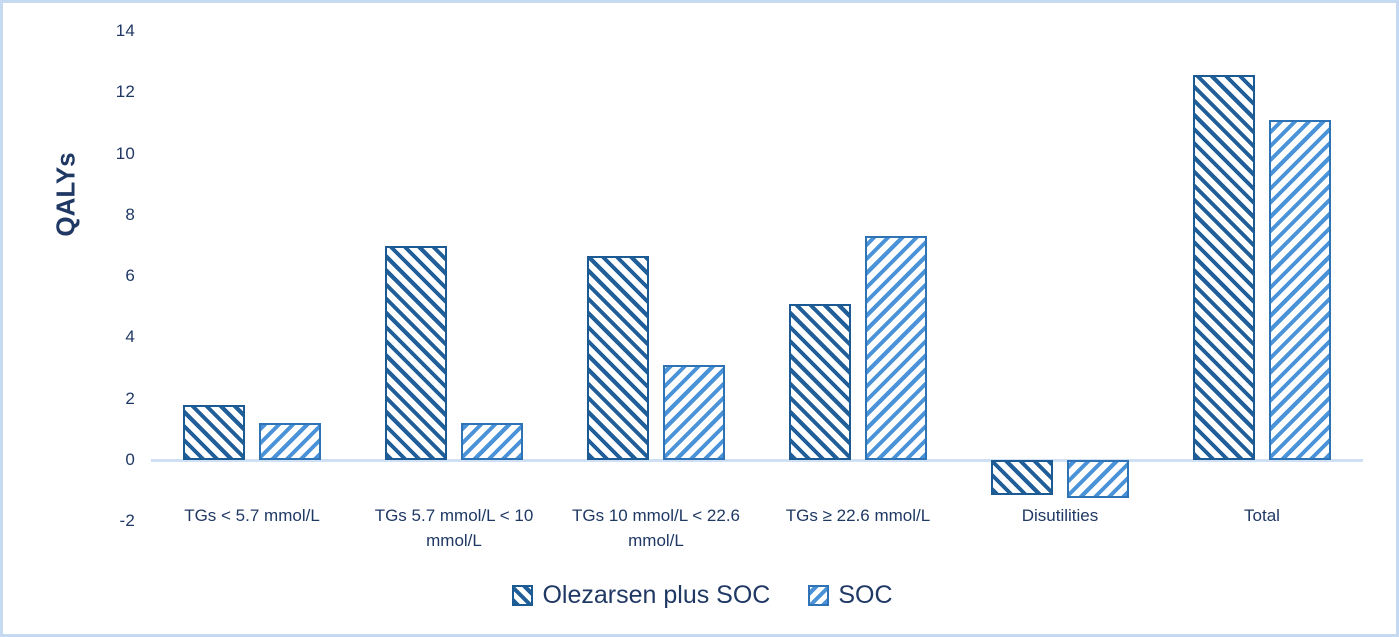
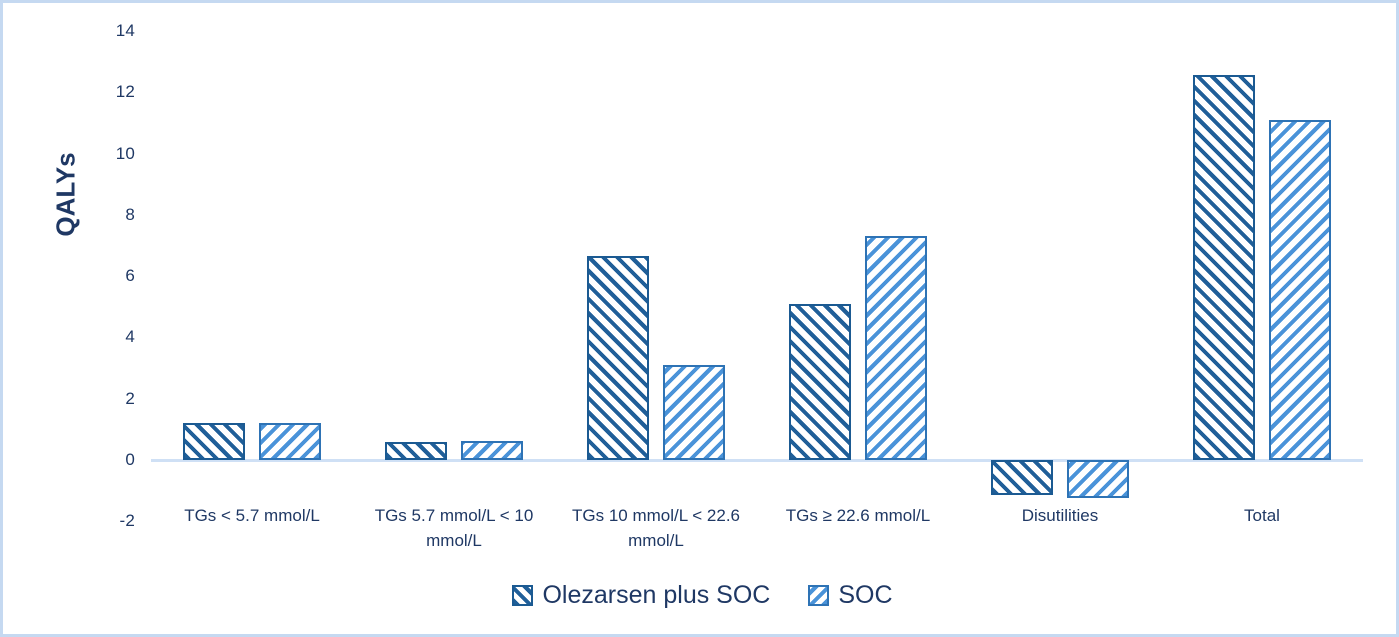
Olezarsen plus SOC/TGs < 5.7 mmol/L: 1.8 -> 1.2
Olezarsen plus SOC/TGs 5.7 mmol/L < 10 mmol/L: 7.0 -> 0.6
SOC/TGs 5.7 mmol/L < 10 mmol/L: 1.2 -> 0.6
